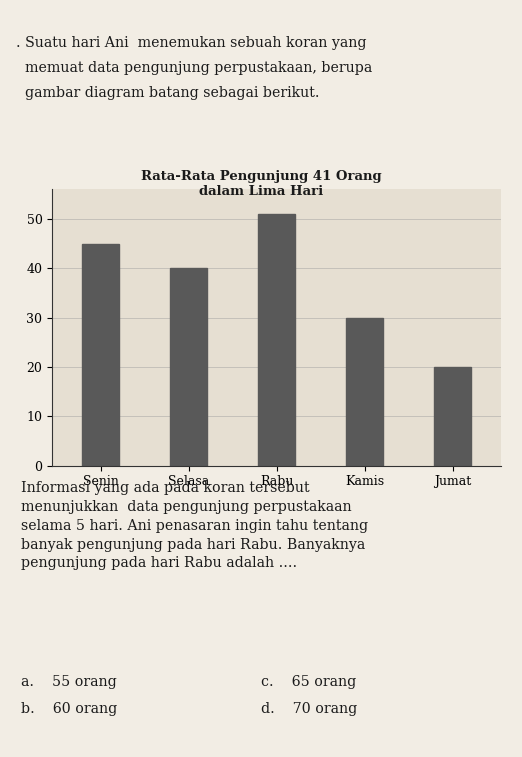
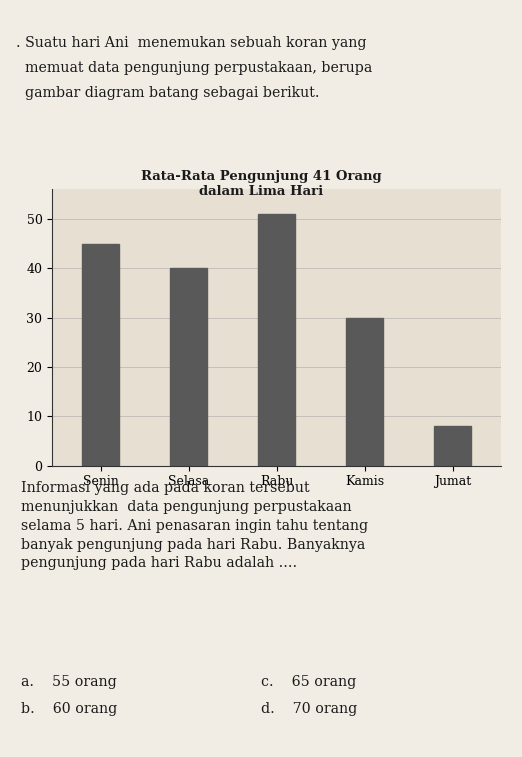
Jumat: 20 -> 8
